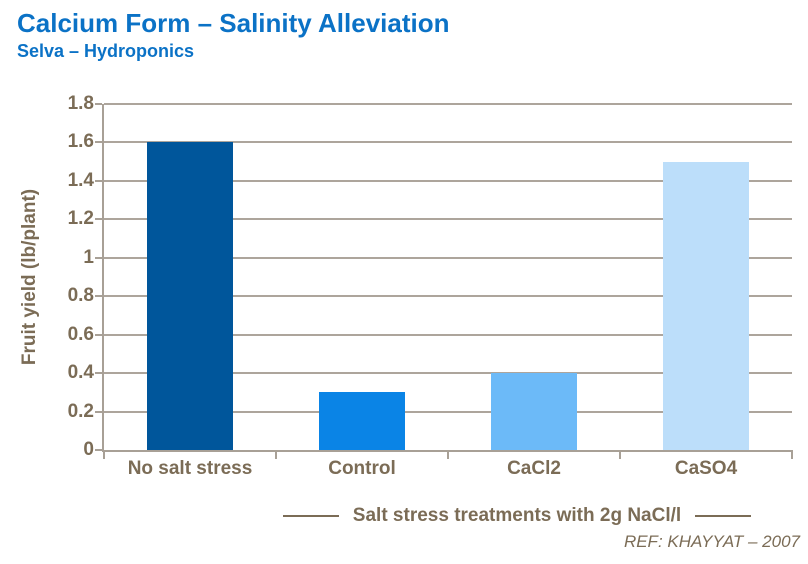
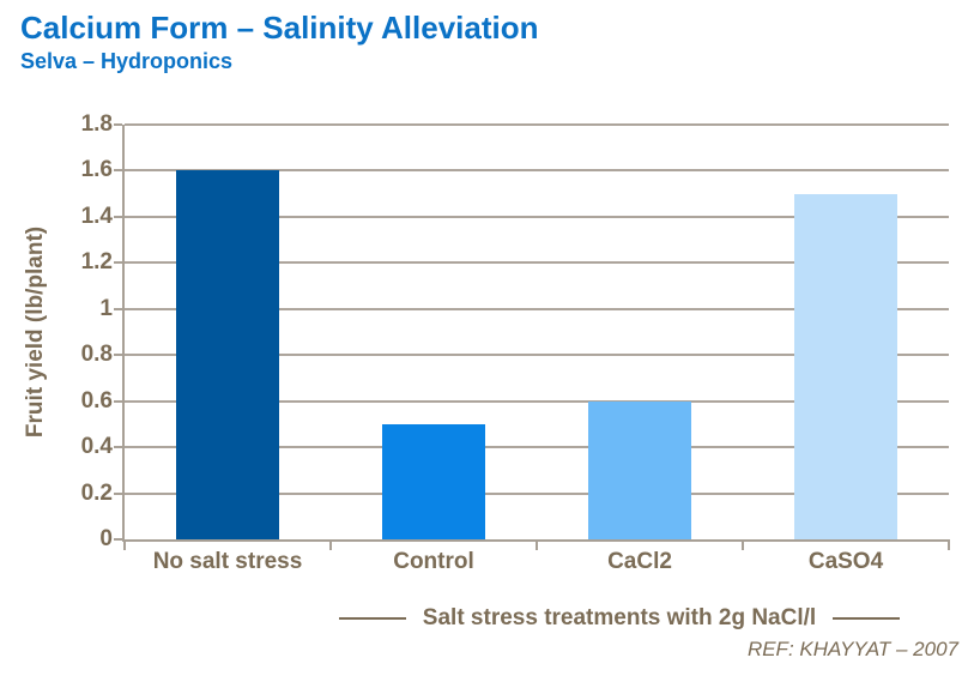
Control: 0.3 -> 0.5
CaCl2: 0.4 -> 0.6
